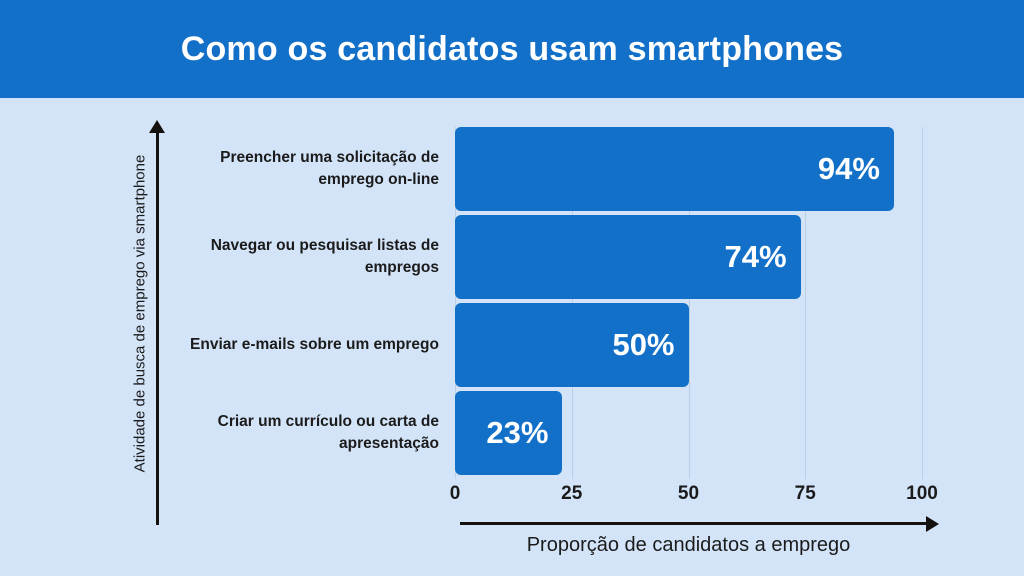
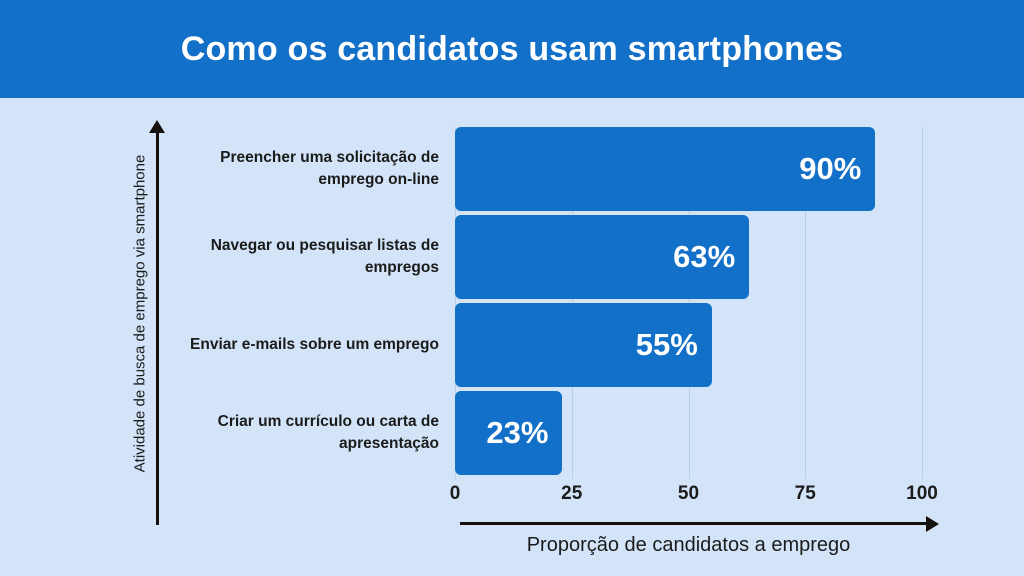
Preencher uma solicitação de emprego on-line: 94% -> 90%
Navegar ou pesquisar listas de empregos: 74% -> 63%
Enviar e-mails sobre um emprego: 50% -> 55%
